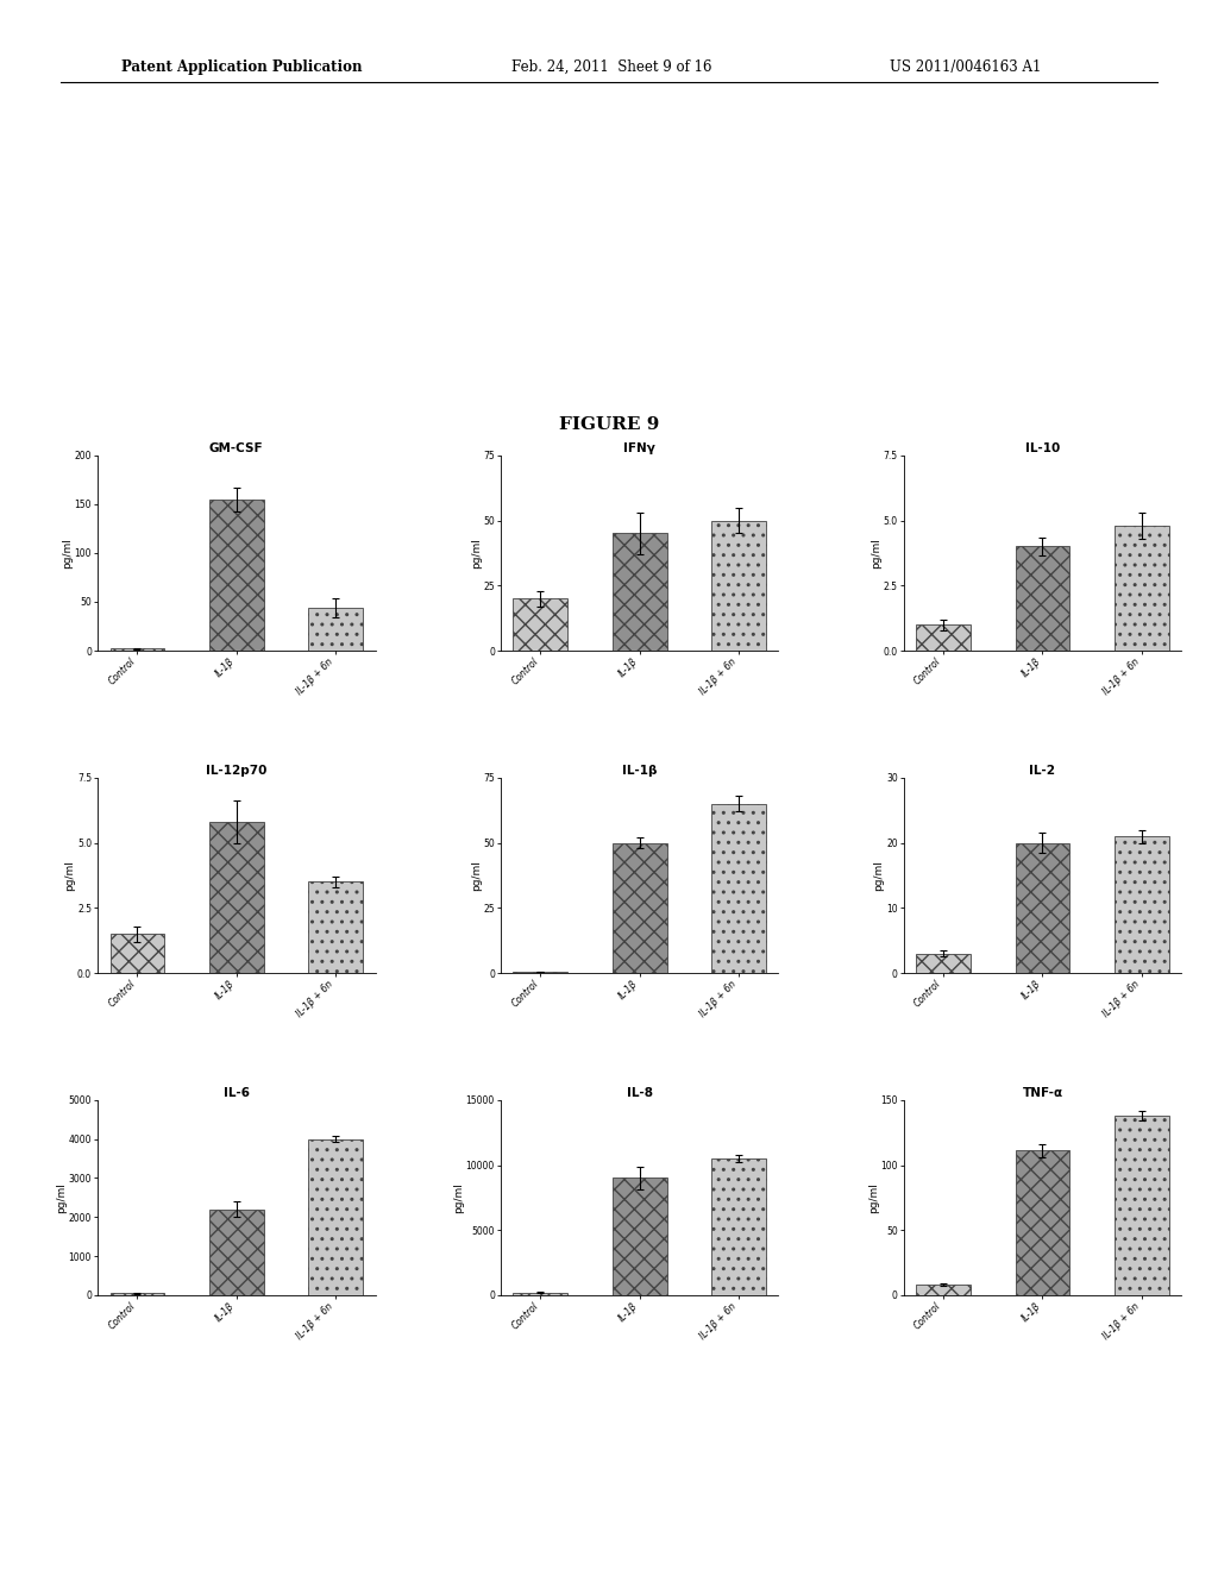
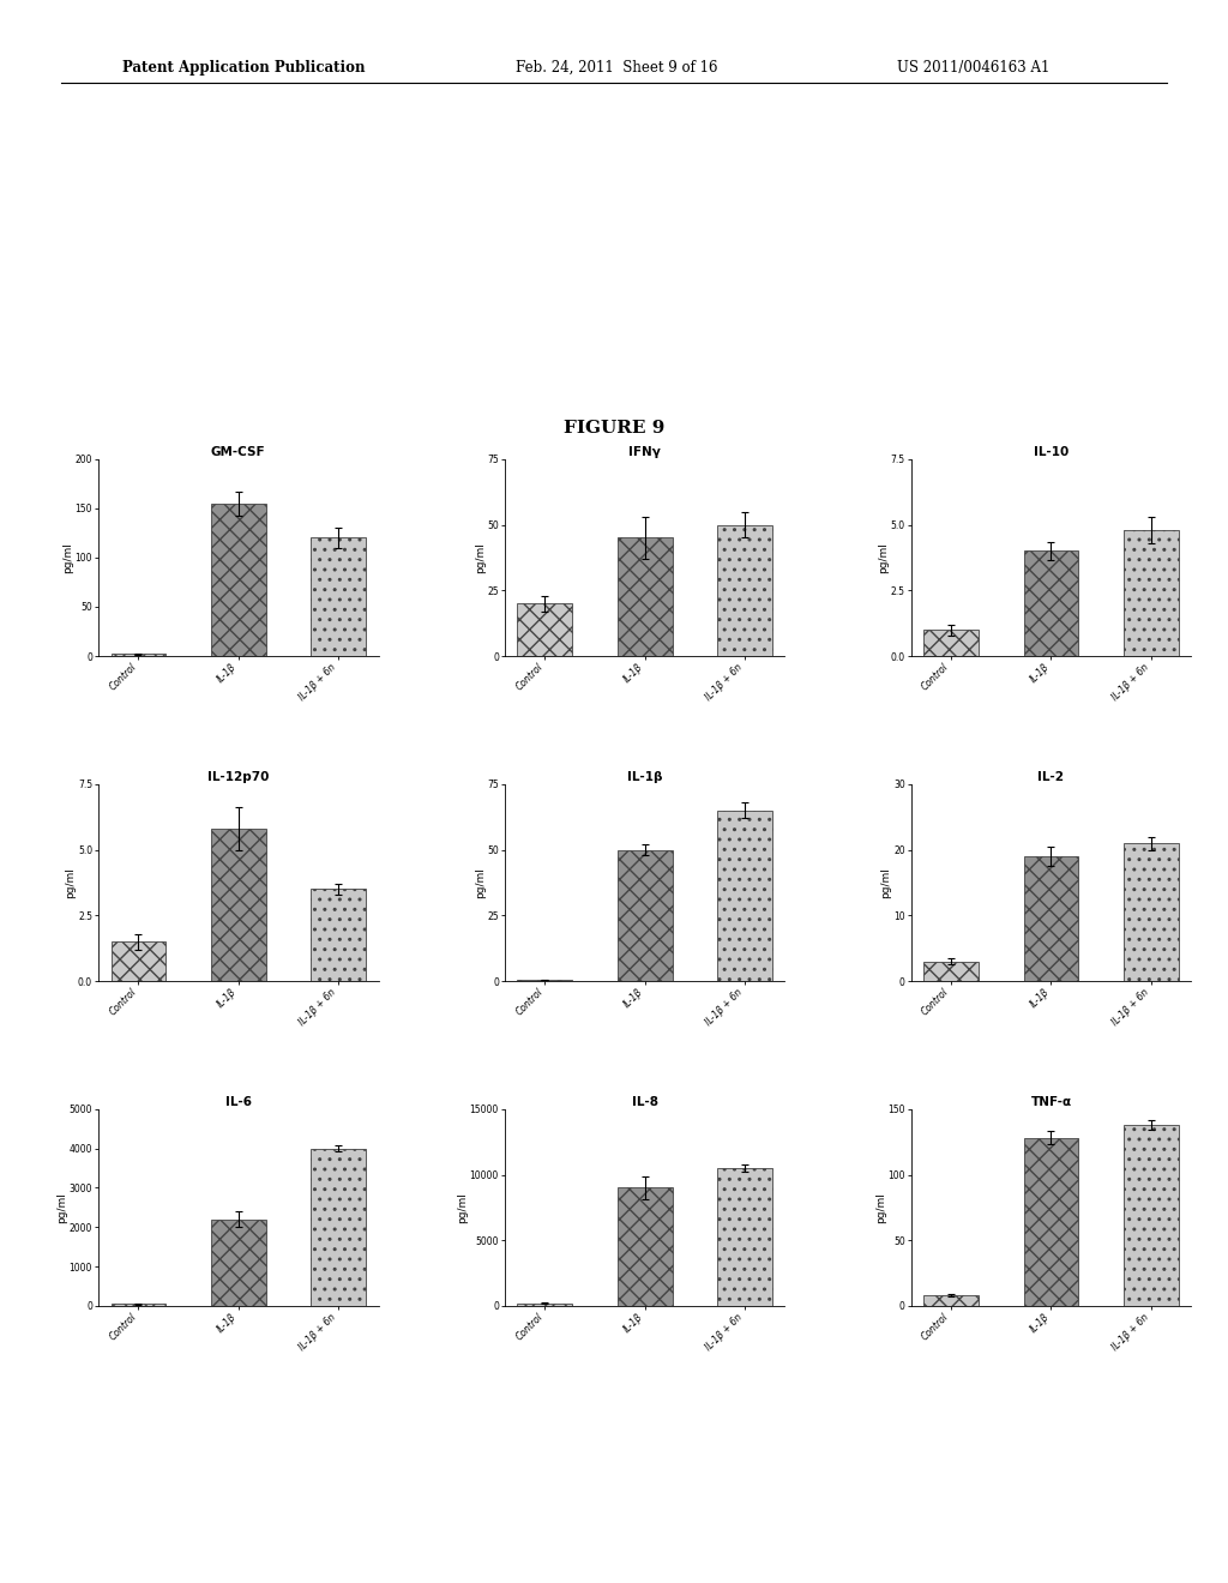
GM-CSF/IL-1β + 6n: 44 -> 120
IL-2/IL-1β: 20 -> 19
TNF-α/IL-1β: 111 -> 128
